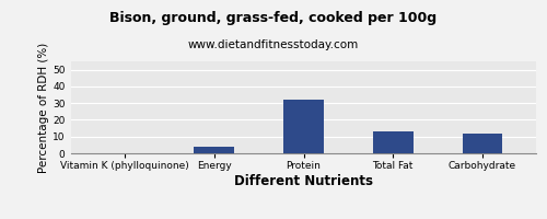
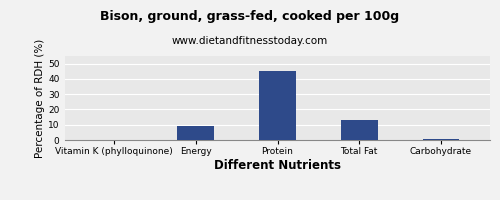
Energy: 4 -> 9
Protein: 32 -> 45
Carbohydrate: 12 -> 0
